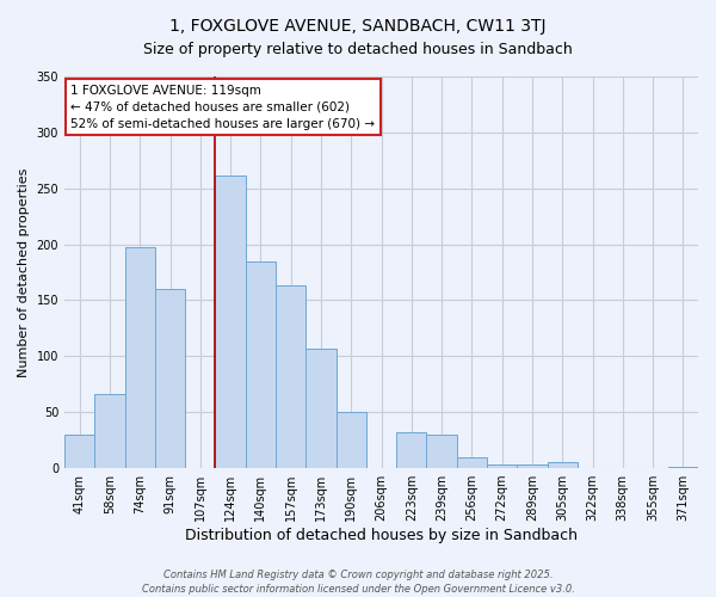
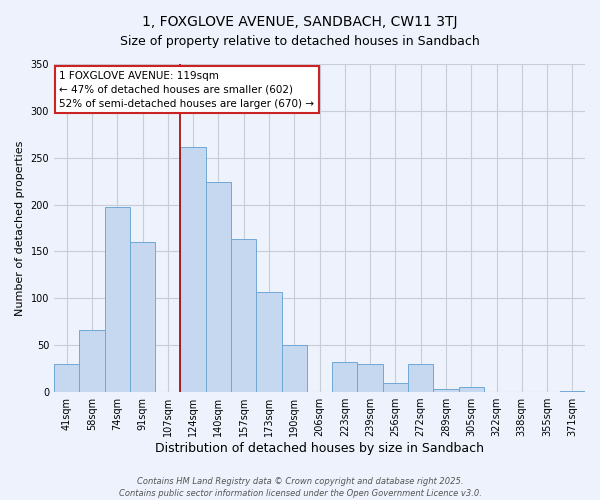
140sqm: 185 -> 224
272sqm: 3 -> 30
